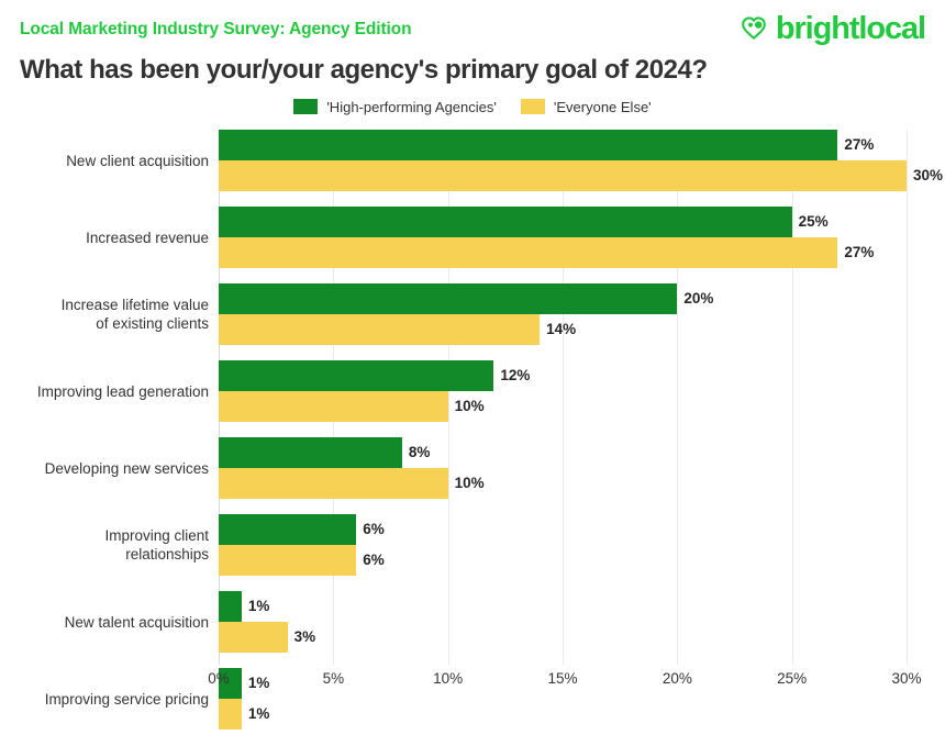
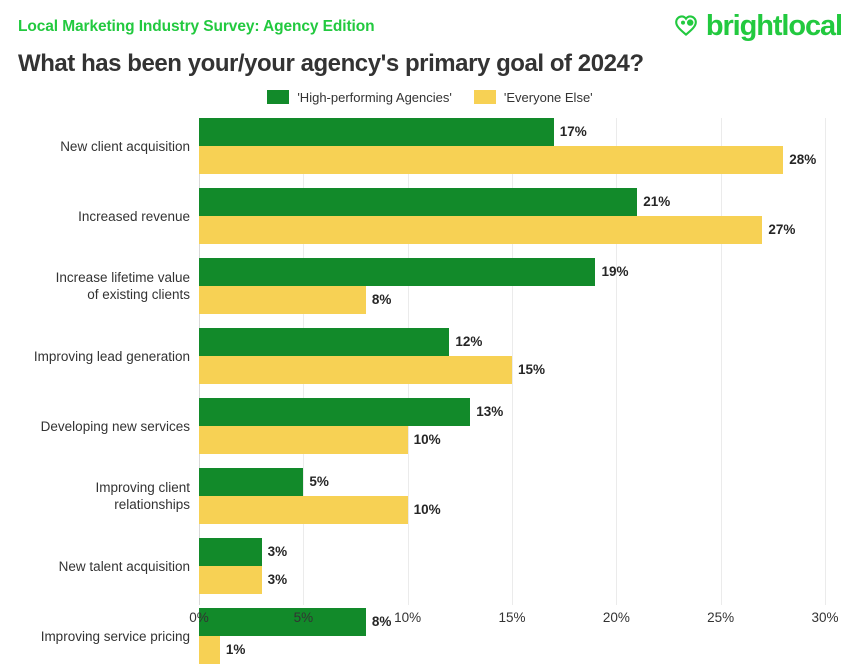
'High-performing Agencies'/New client acquisition: 27% -> 17%
'Everyone Else'/New client acquisition: 30% -> 28%
'High-performing Agencies'/Increased revenue: 25% -> 21%
'High-performing Agencies'/Increase lifetime value of existing clients: 20% -> 19%
'Everyone Else'/Increase lifetime value of existing clients: 14% -> 8%
'Everyone Else'/Improving lead generation: 10% -> 15%
'High-performing Agencies'/Developing new services: 8% -> 13%
'High-performing Agencies'/Improving client relationships: 6% -> 5%
'Everyone Else'/Improving client relationships: 6% -> 10%
'High-performing Agencies'/New talent acquisition: 1% -> 3%
'High-performing Agencies'/Improving service pricing: 1% -> 8%
